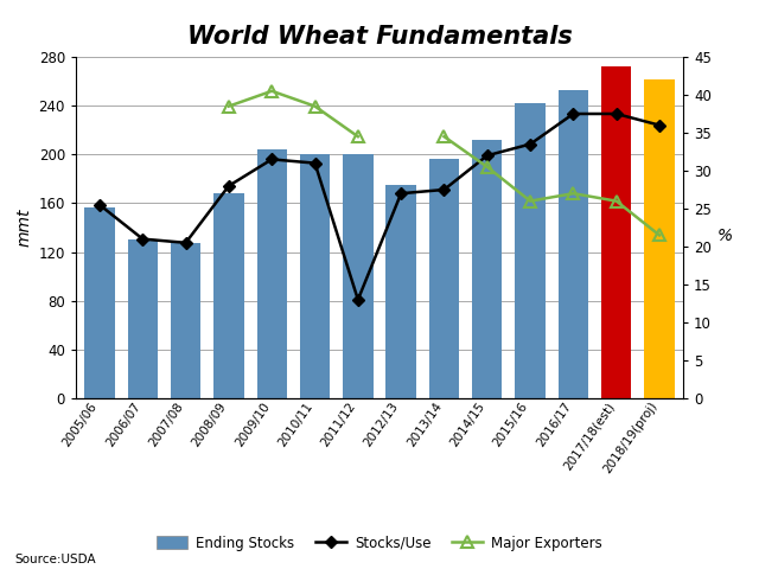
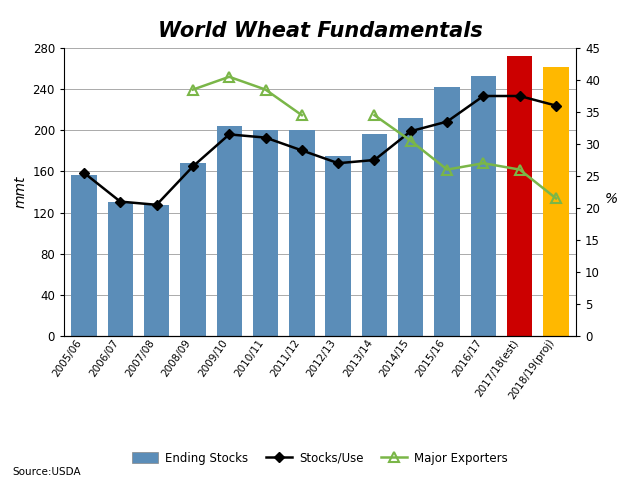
Stocks/Use/2008/09: 28.0 -> 26.5
Stocks/Use/2011/12: 13.0 -> 29.0
